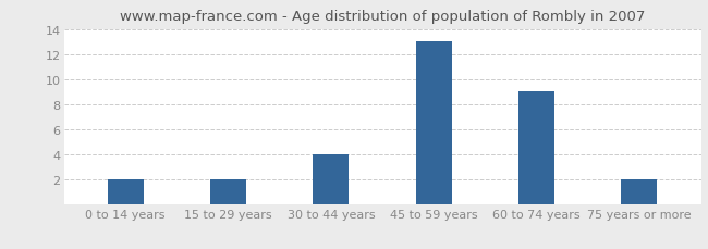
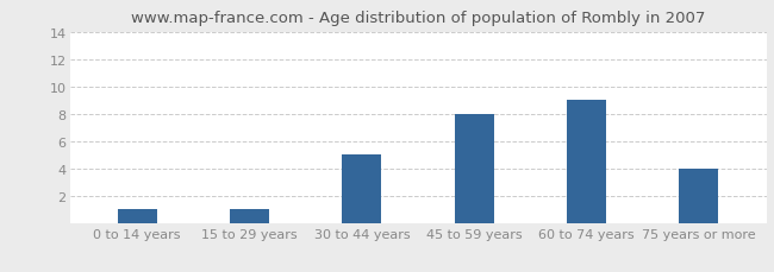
0 to 14 years: 2 -> 1
15 to 29 years: 2 -> 1
30 to 44 years: 4 -> 5
45 to 59 years: 13 -> 8
75 years or more: 2 -> 4
